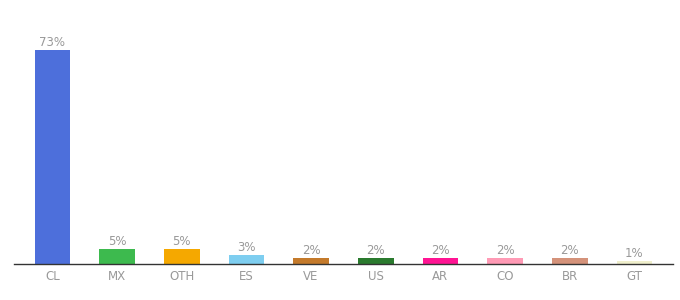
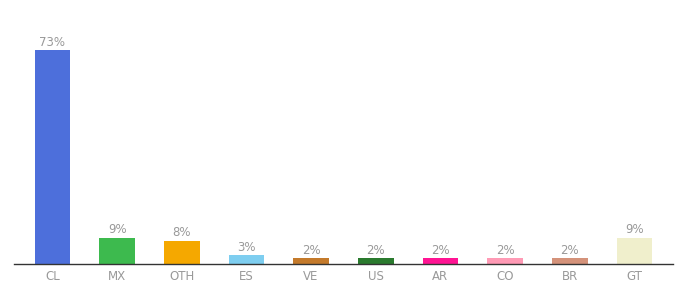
MX: 5% -> 9%
OTH: 5% -> 8%
GT: 1% -> 9%
